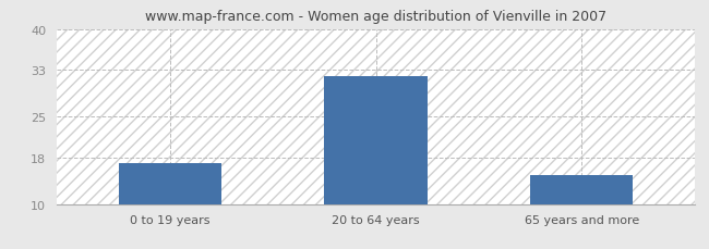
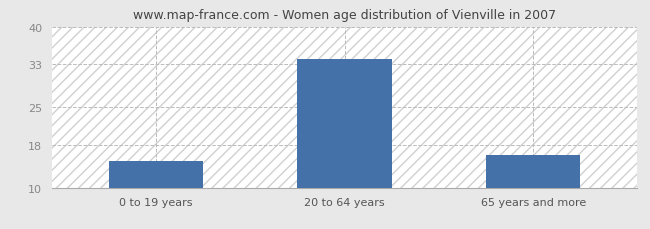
0 to 19 years: 17 -> 15
20 to 64 years: 32 -> 34
65 years and more: 15 -> 16
